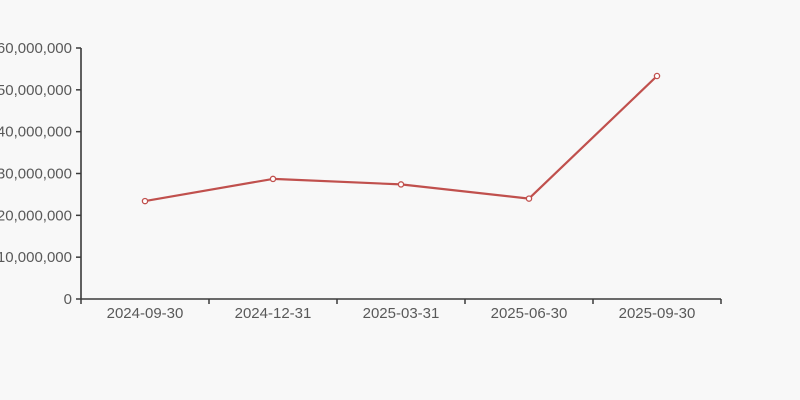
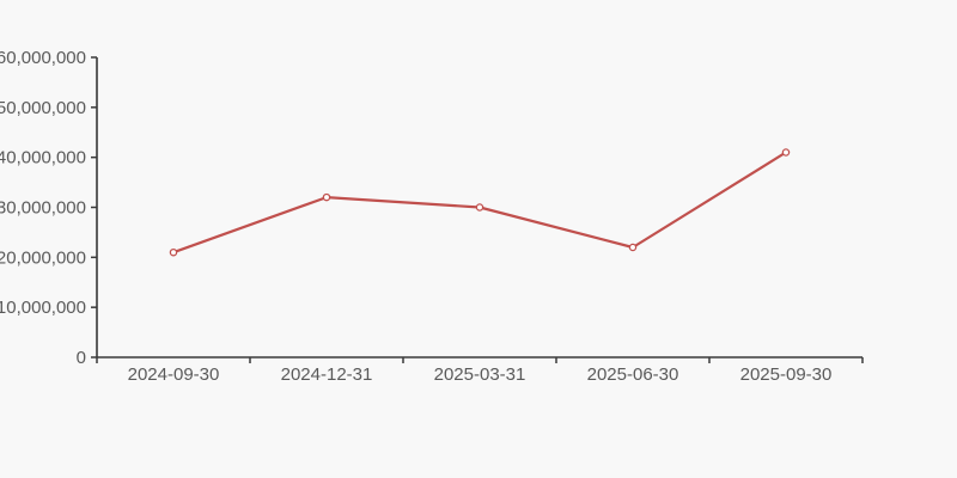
2024-09-30: 23000000 -> 21000000
2024-12-31: 29000000 -> 32000000
2025-03-31: 27000000 -> 30000000
2025-06-30: 24000000 -> 22000000
2025-09-30: 53000000 -> 41000000
